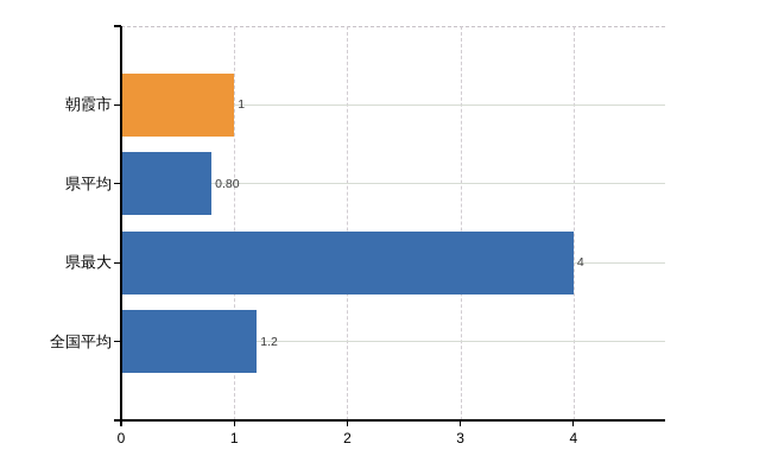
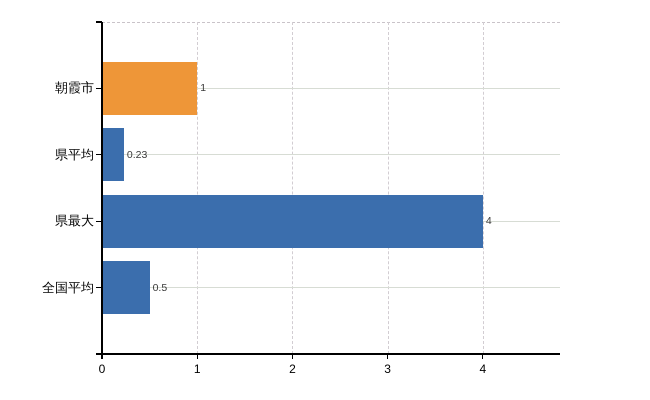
県平均: 0.80 -> 0.23
全国平均: 1.2 -> 0.5
